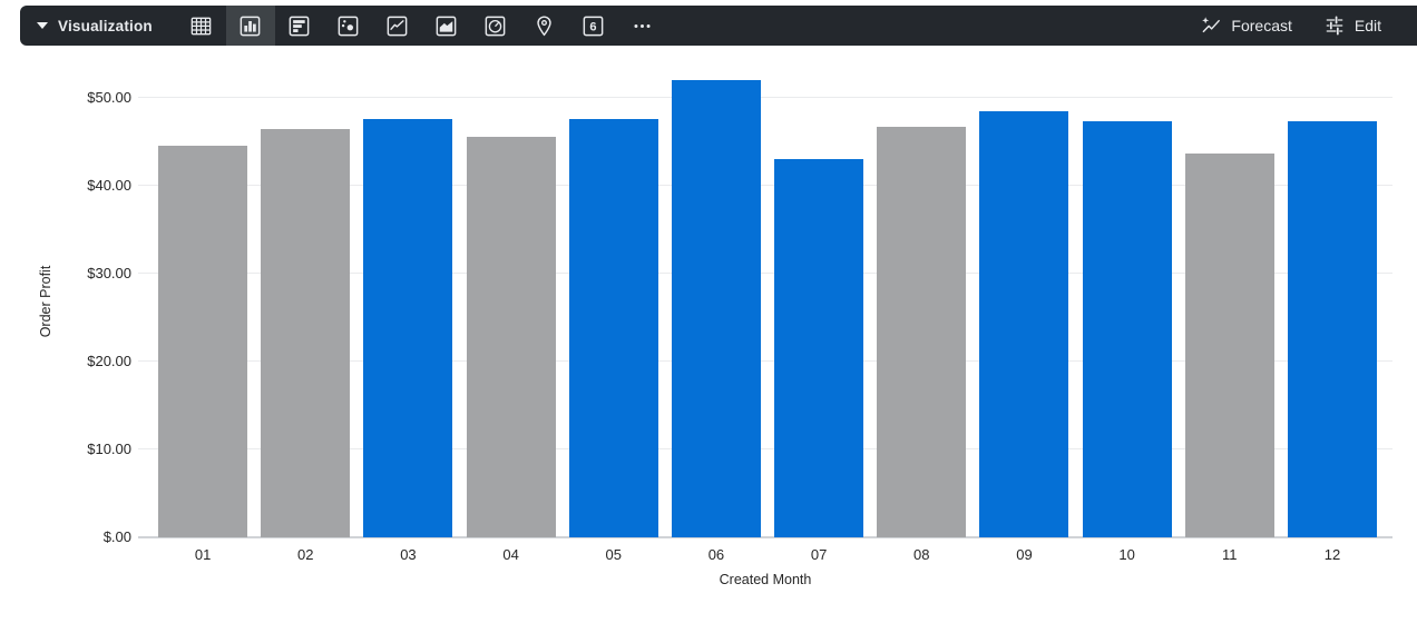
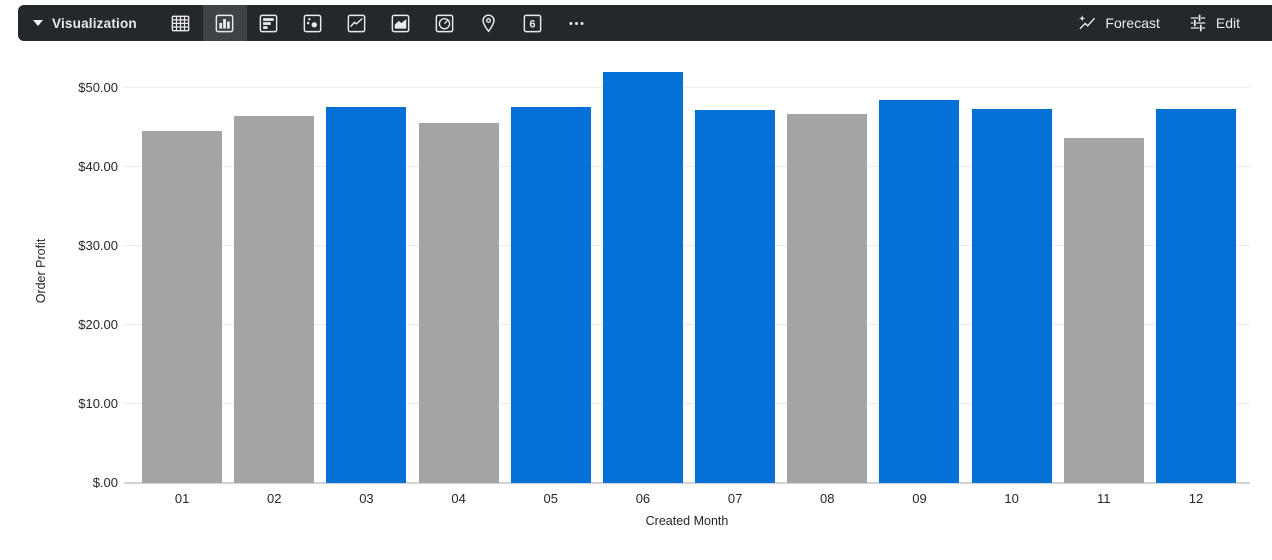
07: $43 -> $47
